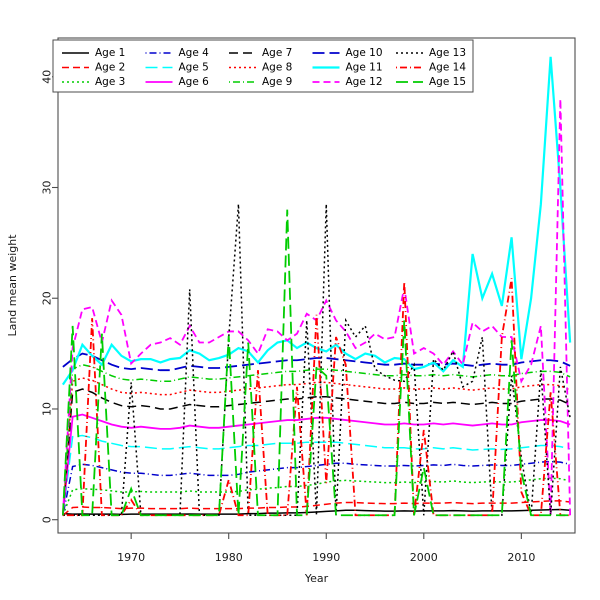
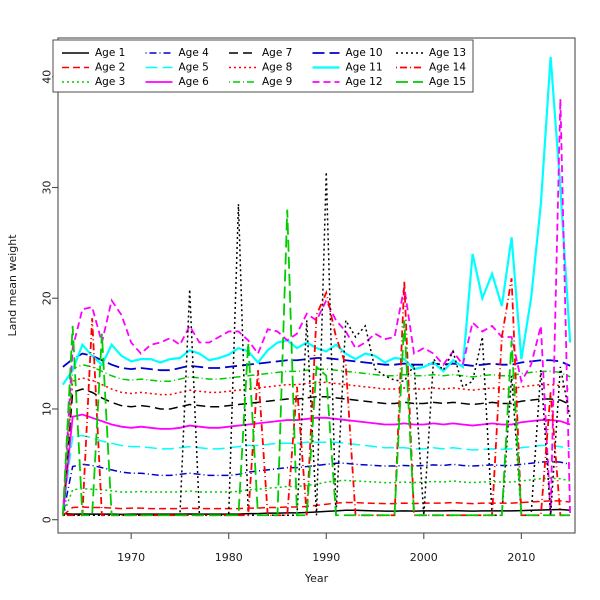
Age 12/1970: 14.1 -> 16.0
Age 13/1970: 12.4 -> 0.4
Age 14/1970: 1.8 -> 0.4
Age 15/1970: 2.8 -> 0.4
Age 13/1980: 16.4 -> 0.4
Age 14/1980: 3.6 -> 0.4
Age 15/1980: 16.6 -> 0.4
Age 13/1990: 28.5 -> 31.4
Age 14/1990: 3.3 -> 20.5
Age 14/2000: 8.1 -> 0.4
Age 15/2000: 4.7 -> 0.4
Age 13/2010: 5.6 -> 0.4
Age 14/2010: 2.5 -> 0.4
Age 15/2010: 4.3 -> 0.4
